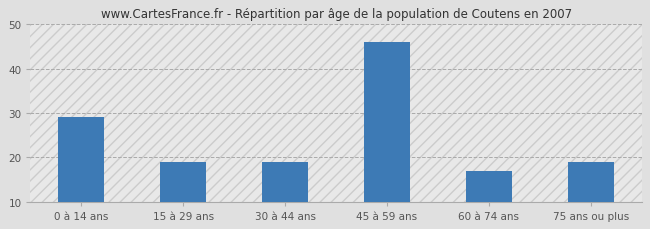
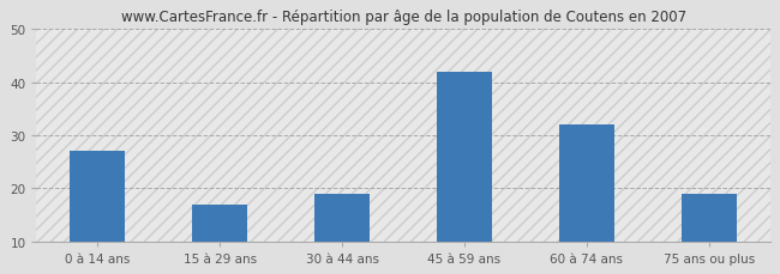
0 à 14 ans: 29 -> 27
15 à 29 ans: 19 -> 17
45 à 59 ans: 46 -> 42
60 à 74 ans: 17 -> 32
